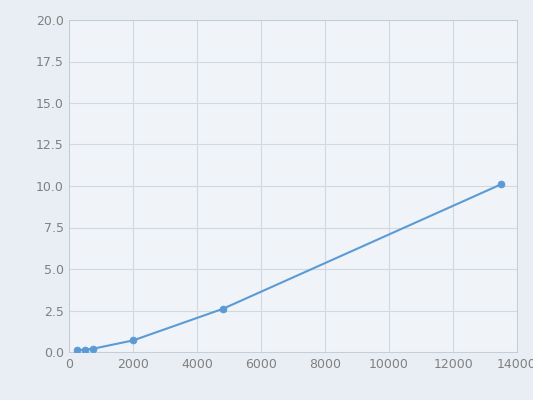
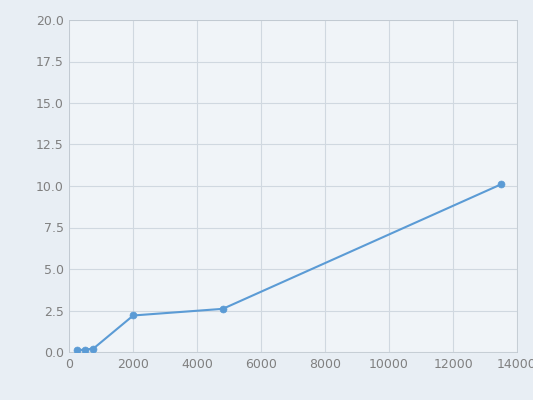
2000: 0.7 -> 2.2
